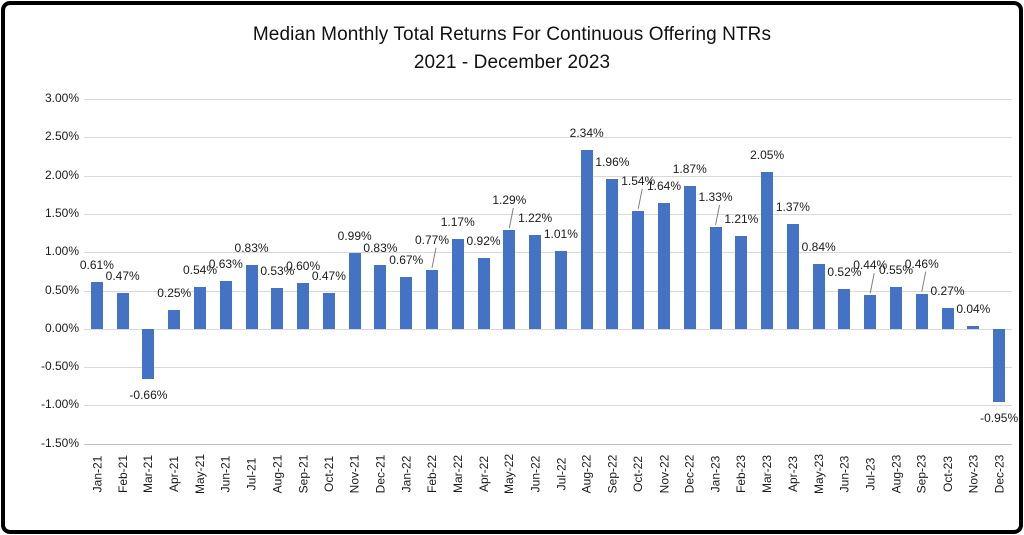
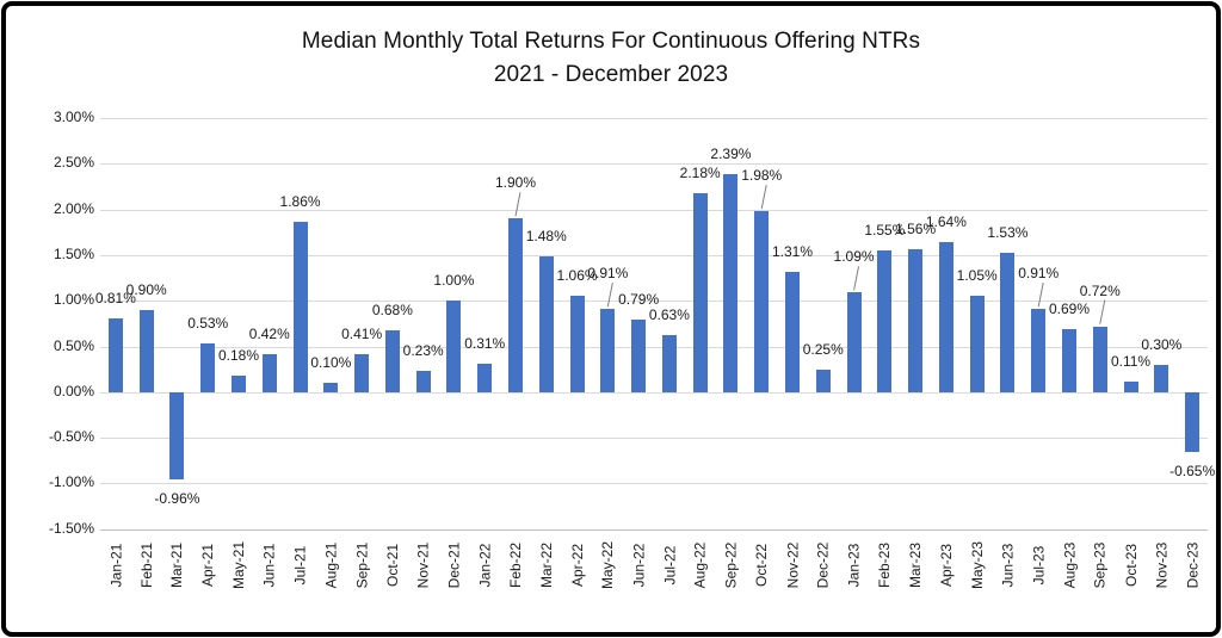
Jan-21: 0.61% -> 0.81%
Feb-21: 0.47% -> 0.90%
Mar-21: -0.66% -> -0.96%
Apr-21: 0.25% -> 0.53%
May-21: 0.54% -> 0.18%
Jun-21: 0.63% -> 0.42%
Jul-21: 0.83% -> 1.86%
Aug-21: 0.53% -> 0.10%
Sep-21: 0.60% -> 0.41%
Oct-21: 0.47% -> 0.68%
Nov-21: 0.99% -> 0.23%
Dec-21: 0.83% -> 1.00%
Jan-22: 0.67% -> 0.31%
Feb-22: 0.77% -> 1.90%
Mar-22: 1.17% -> 1.48%
Apr-22: 0.92% -> 1.06%
May-22: 1.29% -> 0.91%
Jun-22: 1.22% -> 0.79%
Jul-22: 1.01% -> 0.63%
Aug-22: 2.34% -> 2.18%
Sep-22: 1.96% -> 2.39%
Oct-22: 1.54% -> 1.98%
Nov-22: 1.64% -> 1.31%
Dec-22: 1.87% -> 0.25%
Jan-23: 1.33% -> 1.09%
Feb-23: 1.21% -> 1.55%
Mar-23: 2.05% -> 1.56%
Apr-23: 1.37% -> 1.64%
May-23: 0.84% -> 1.05%
Jun-23: 0.52% -> 1.53%
Jul-23: 0.44% -> 0.91%
Aug-23: 0.55% -> 0.69%
Sep-23: 0.46% -> 0.72%
Oct-23: 0.27% -> 0.11%
Nov-23: 0.04% -> 0.30%
Dec-23: -0.95% -> -0.65%
